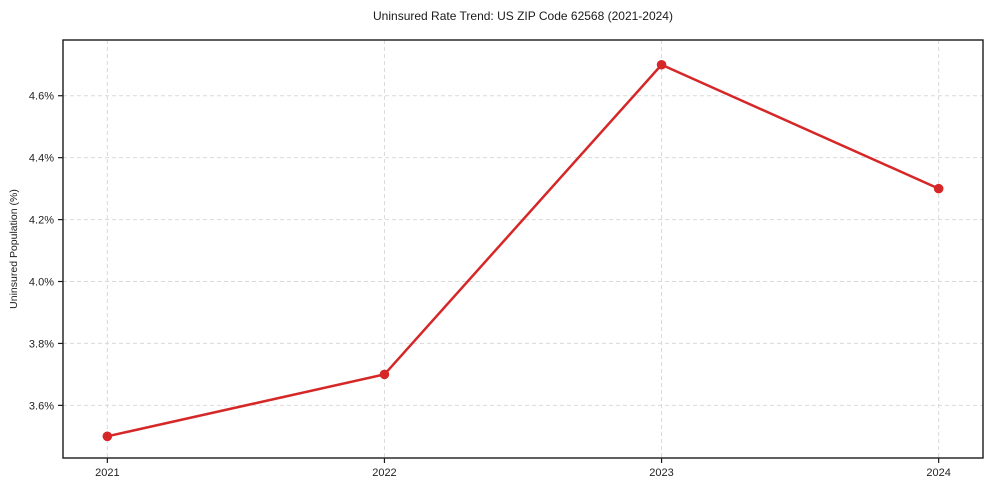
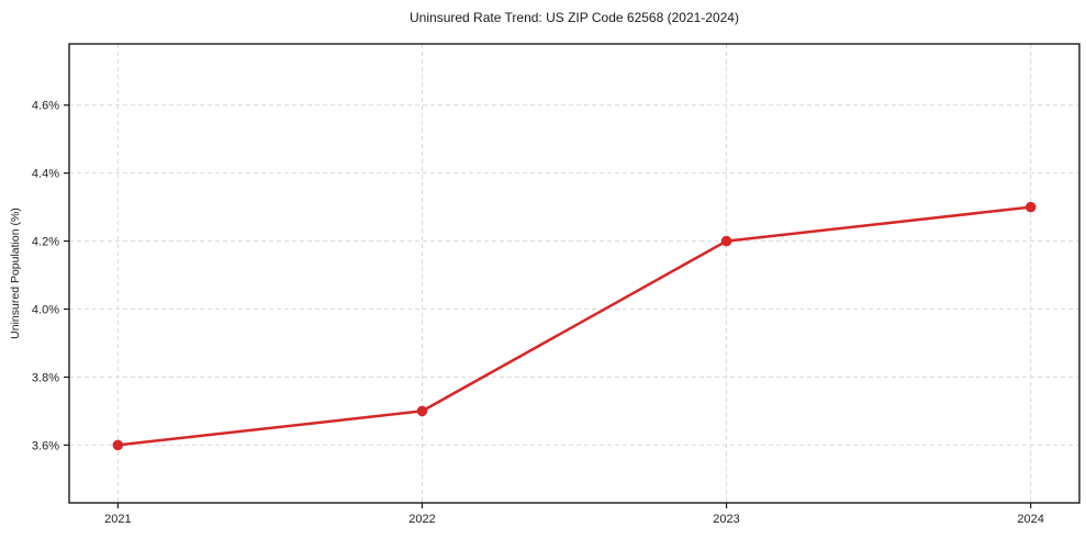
2021: 3.5% -> 3.6%
2023: 4.7% -> 4.2%
